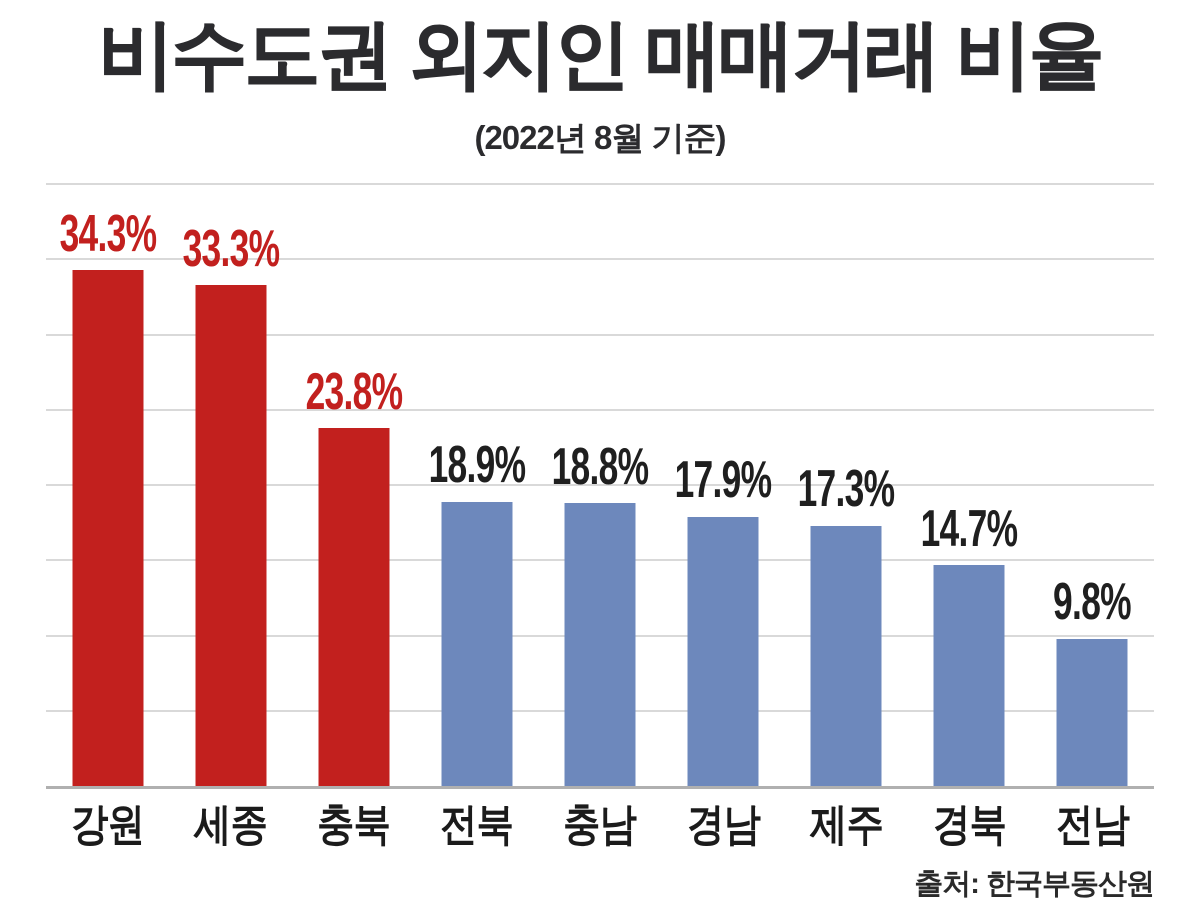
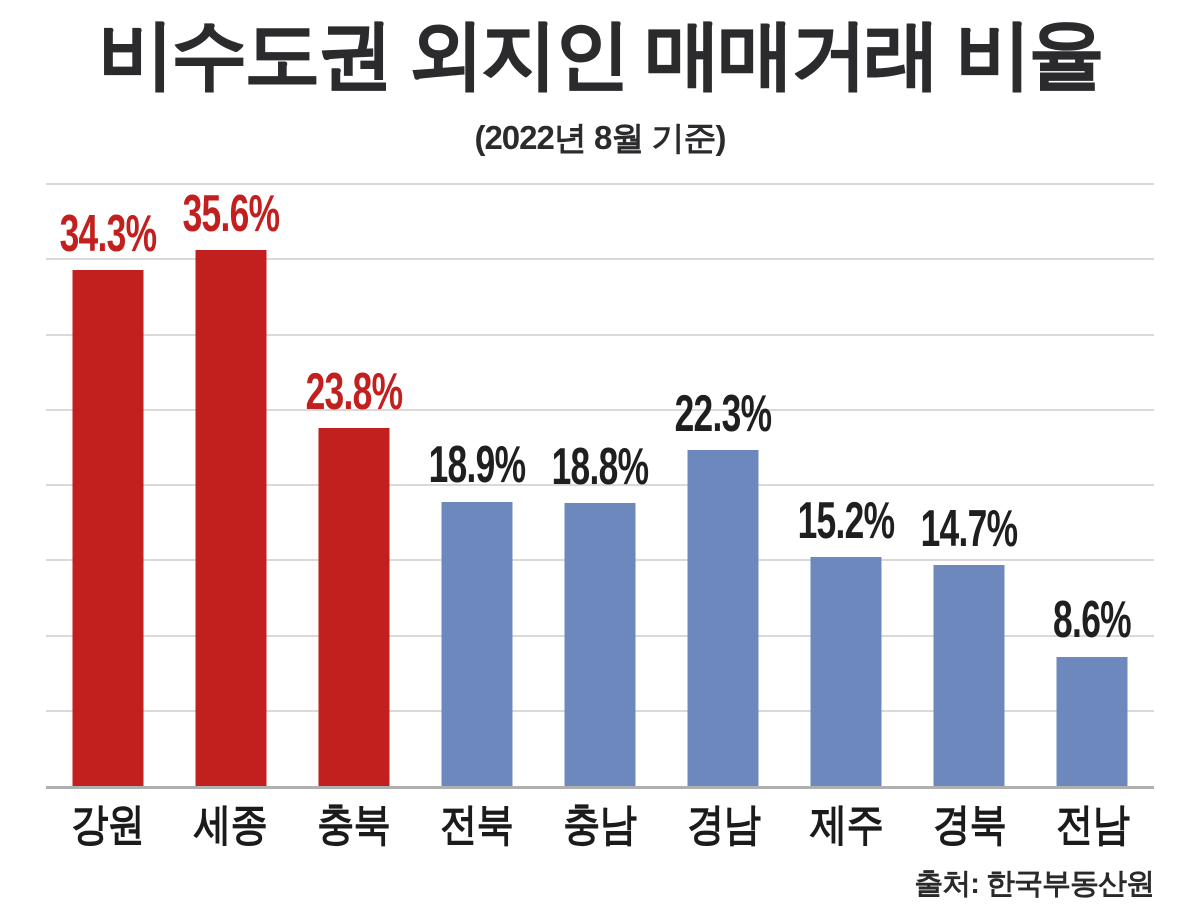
세종: 33.3% -> 35.6%
경남: 17.9% -> 22.3%
제주: 17.3% -> 15.2%
전남: 9.8% -> 8.6%
